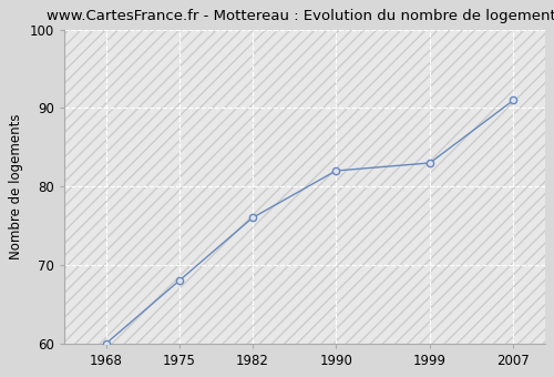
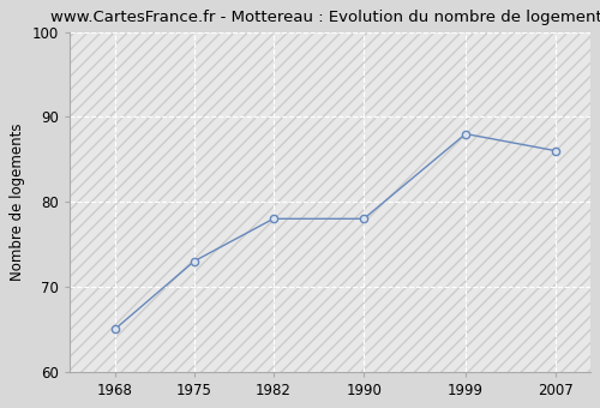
1968: 60 -> 65
1975: 68 -> 73
1982: 76 -> 78
1990: 82 -> 78
1999: 83 -> 88
2007: 91 -> 86
